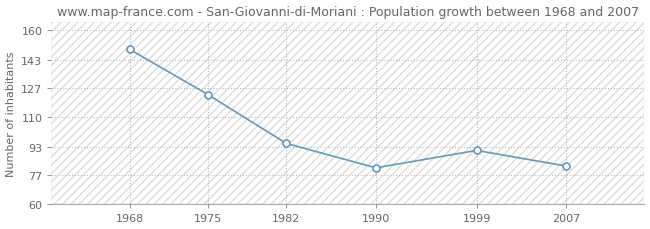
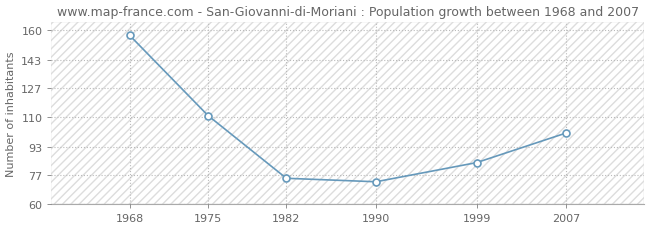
1968: 149 -> 157
1975: 123 -> 111
1982: 95 -> 75
1990: 81 -> 73
1999: 91 -> 84
2007: 82 -> 101
